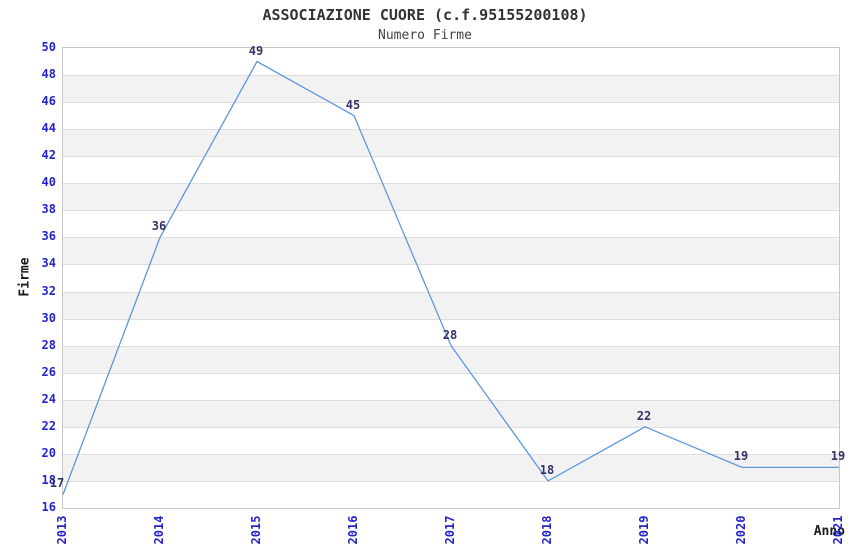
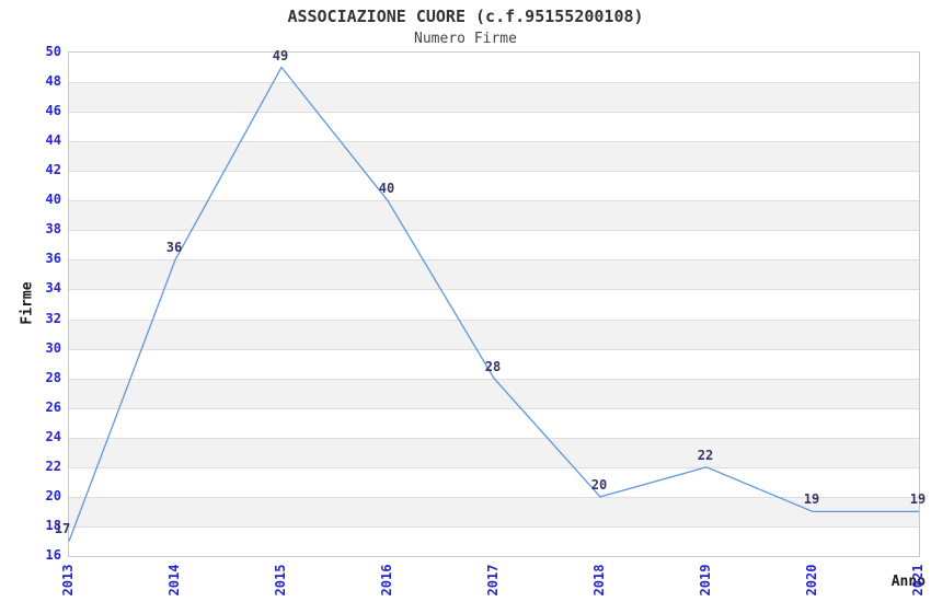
2016: 45 -> 40
2018: 18 -> 20
